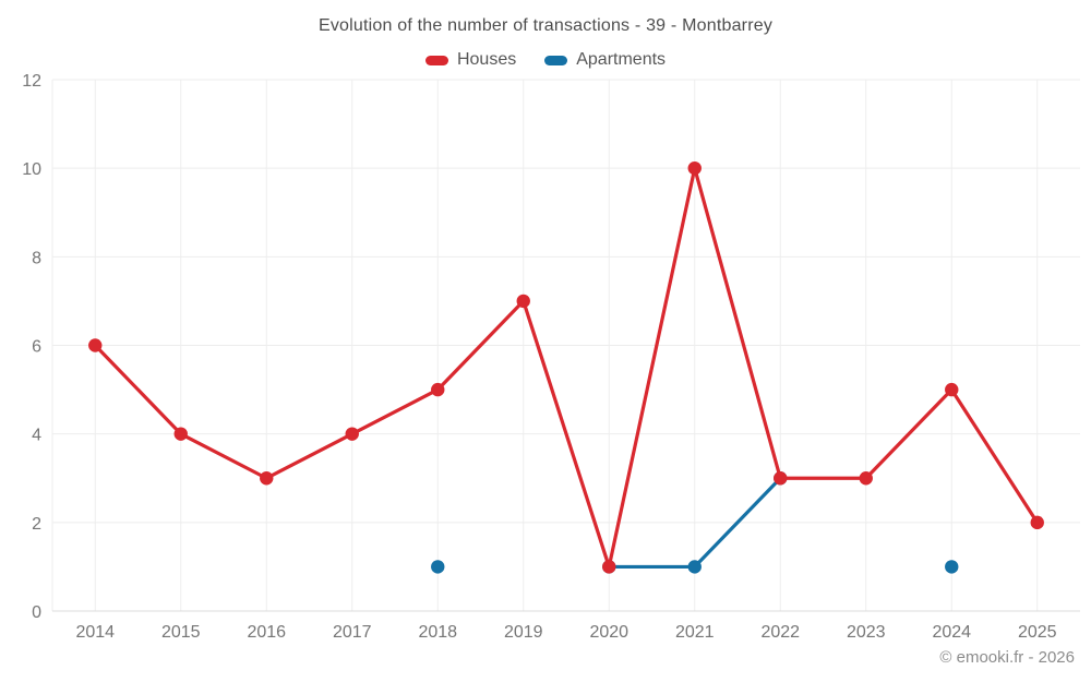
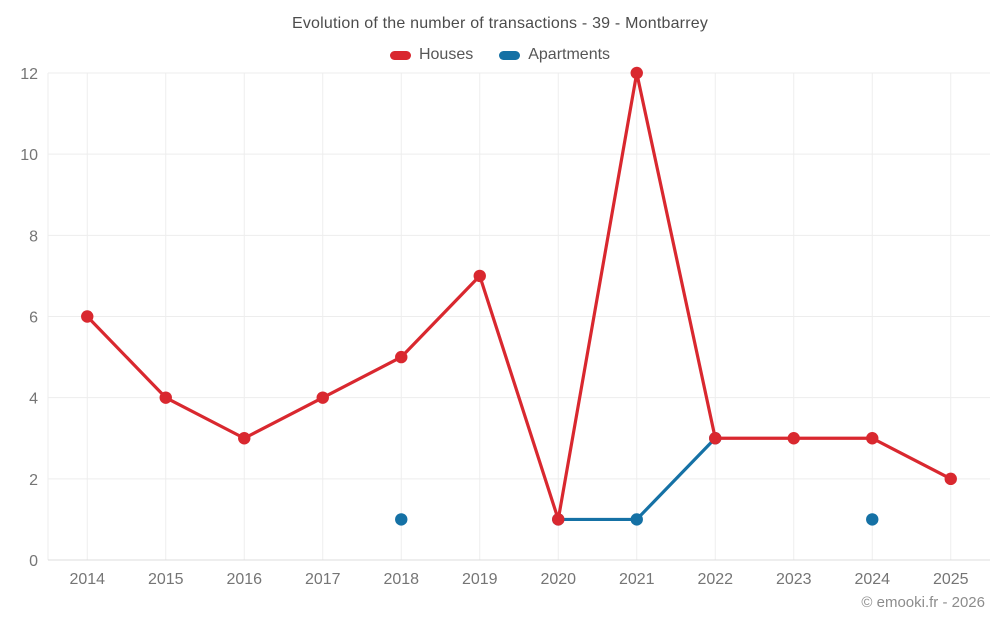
Houses/2021: 10 -> 12
Houses/2024: 5 -> 3
